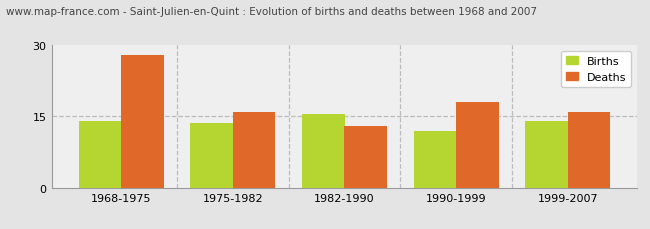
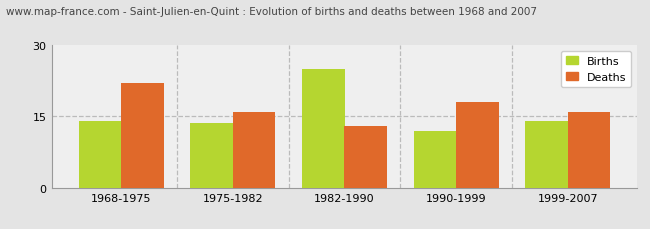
Deaths/1968-1975: 28 -> 22
Births/1982-1990: 15.5 -> 25.0
